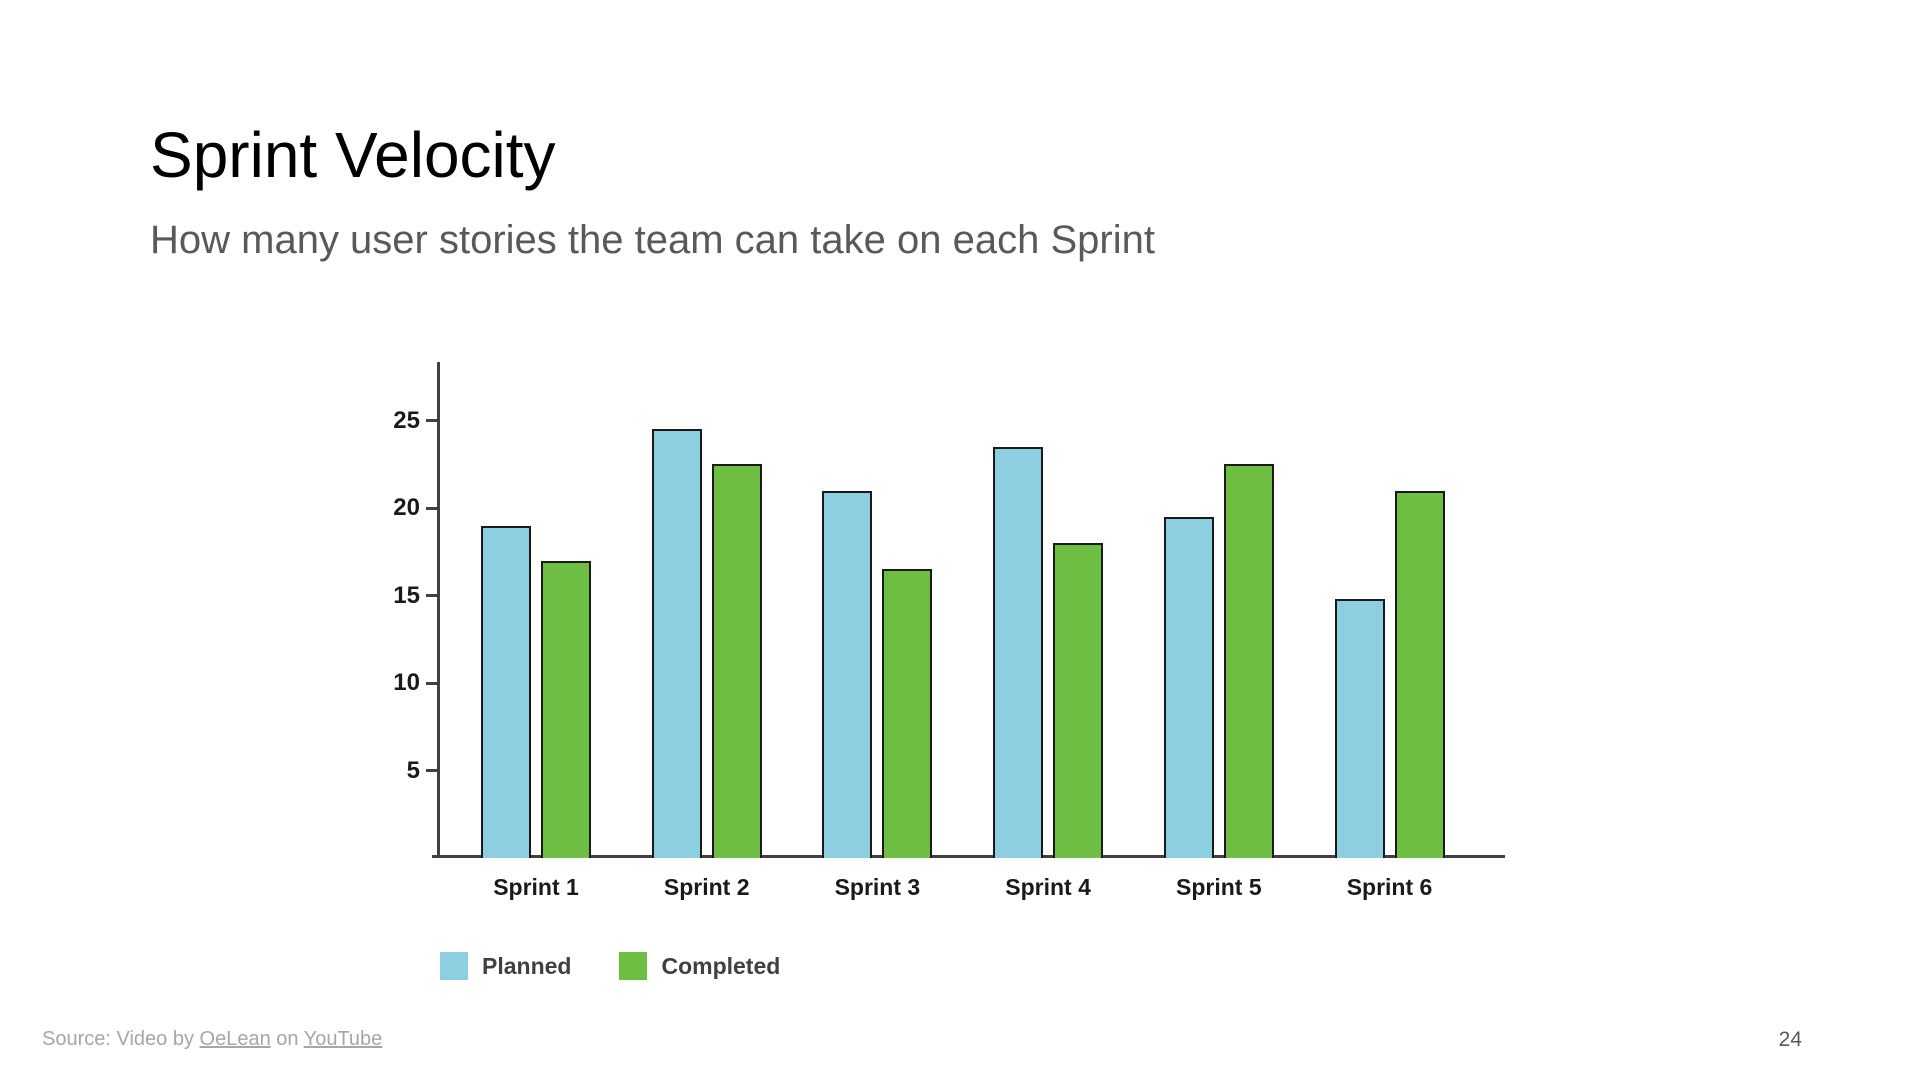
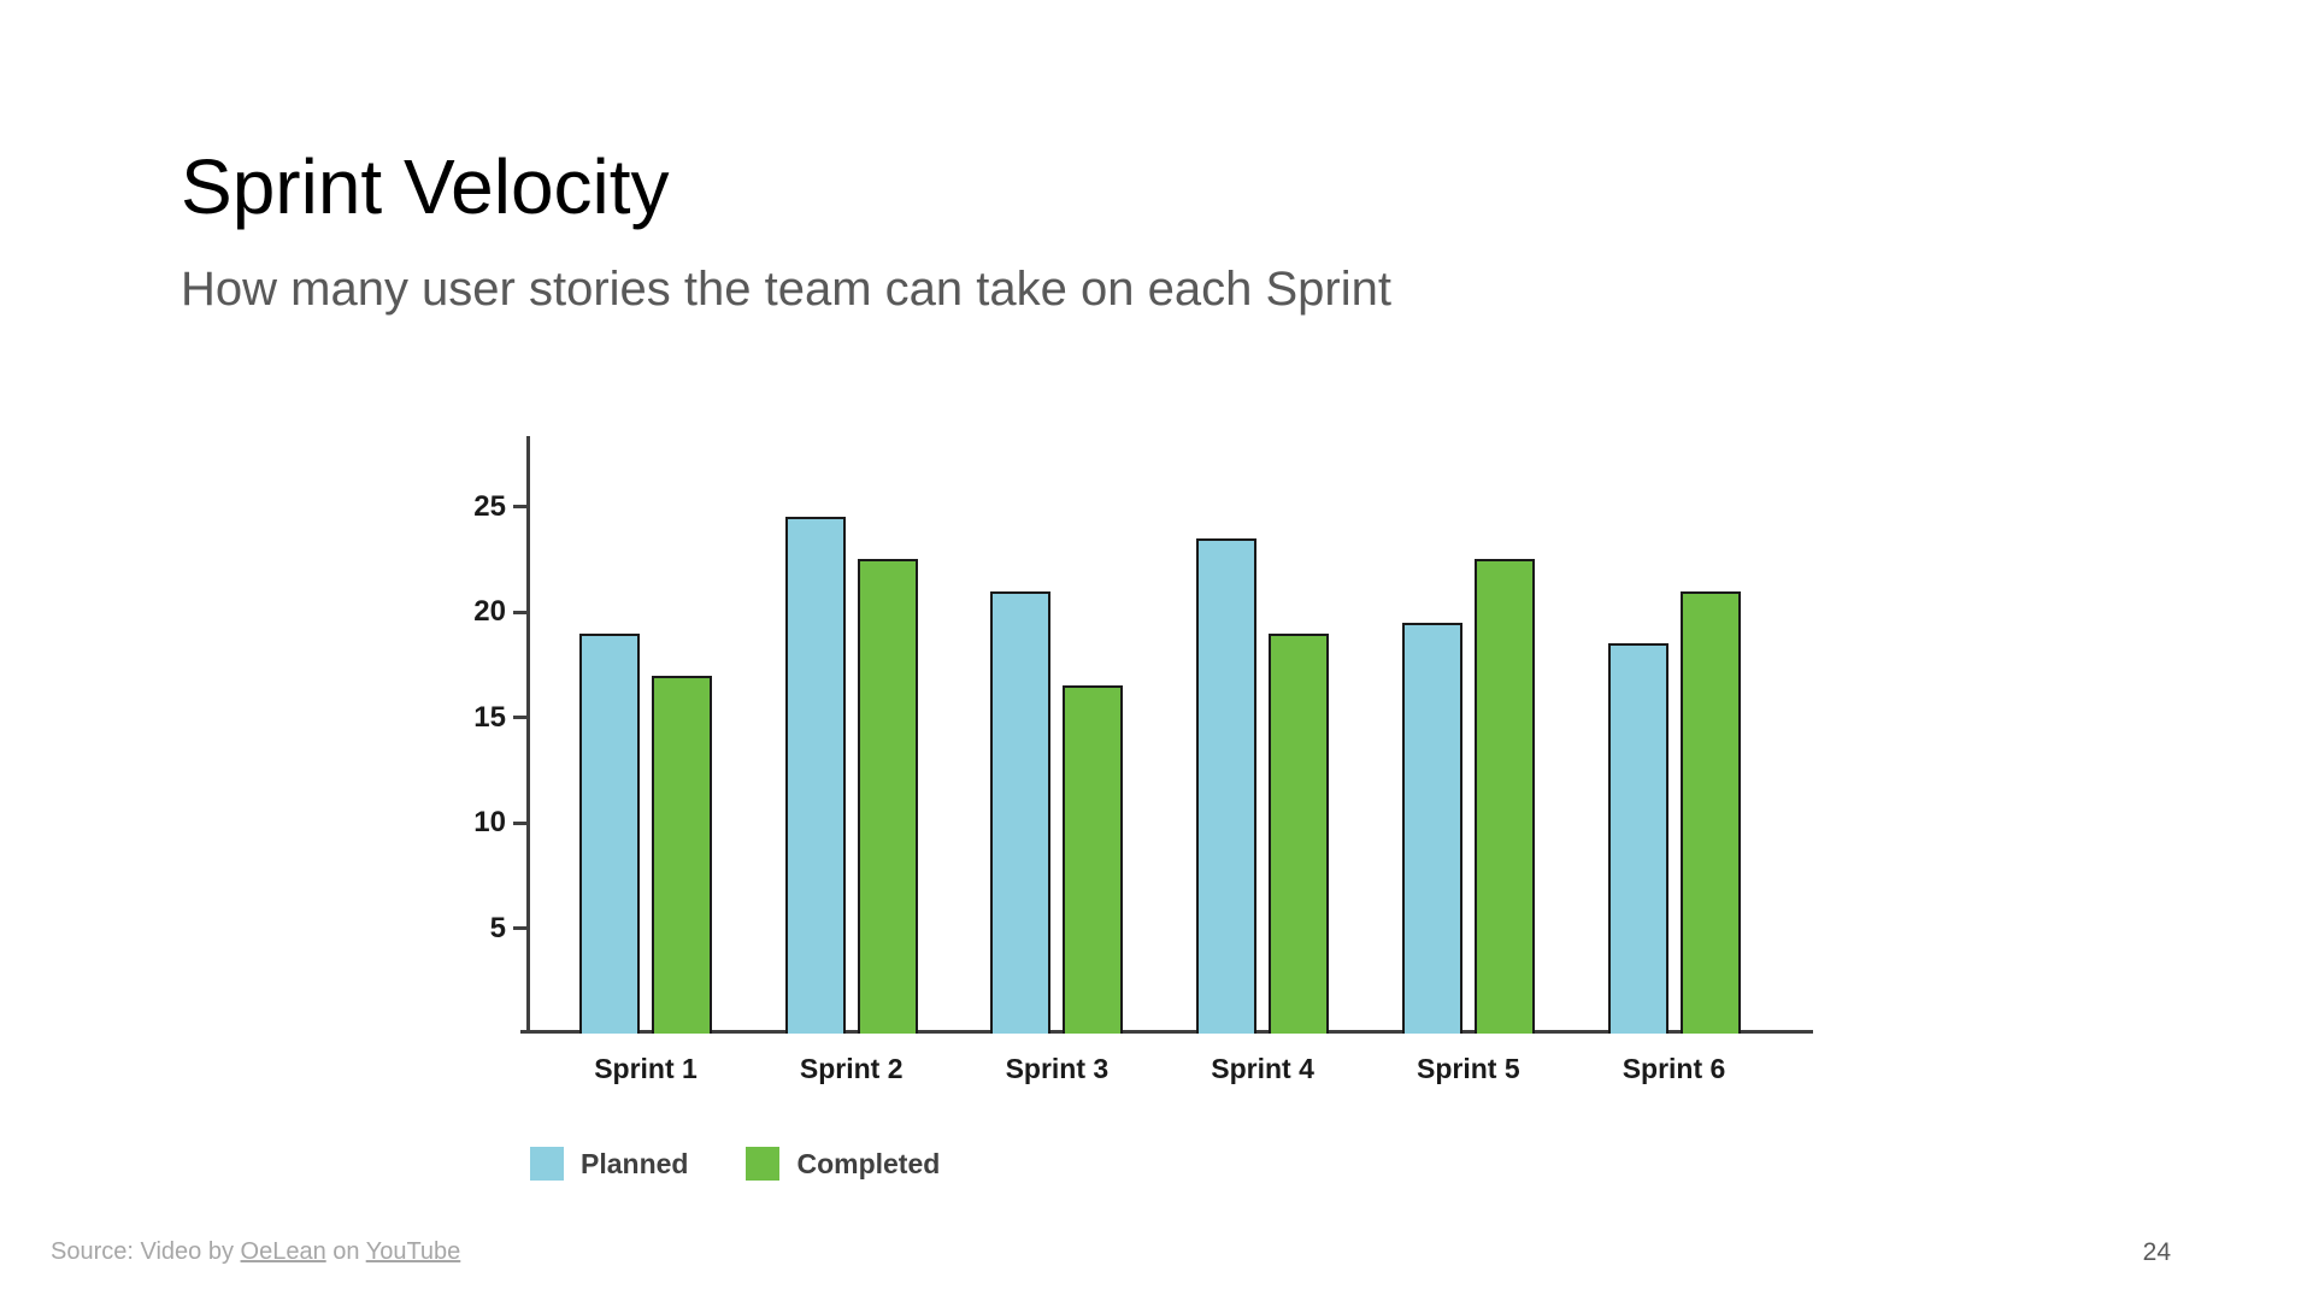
Completed/Sprint 4: 18.0 -> 19.0
Planned/Sprint 6: 14.8 -> 18.5
